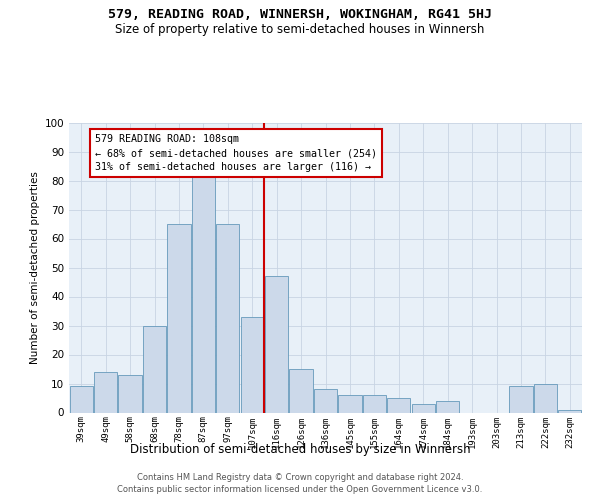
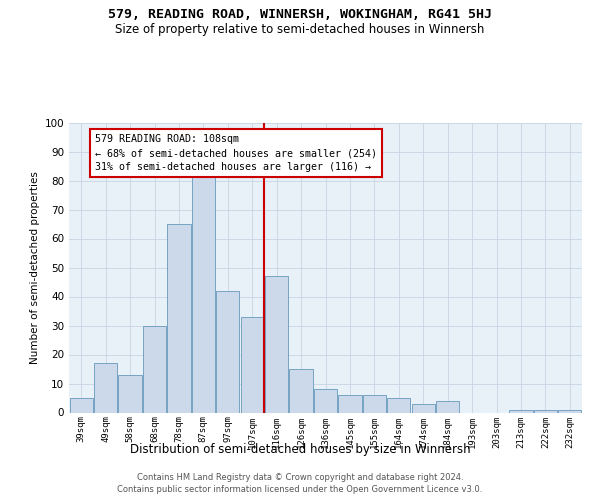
39sqm: 9 -> 5
49sqm: 14 -> 17
97sqm: 65 -> 42
213sqm: 9 -> 1
222sqm: 10 -> 1
